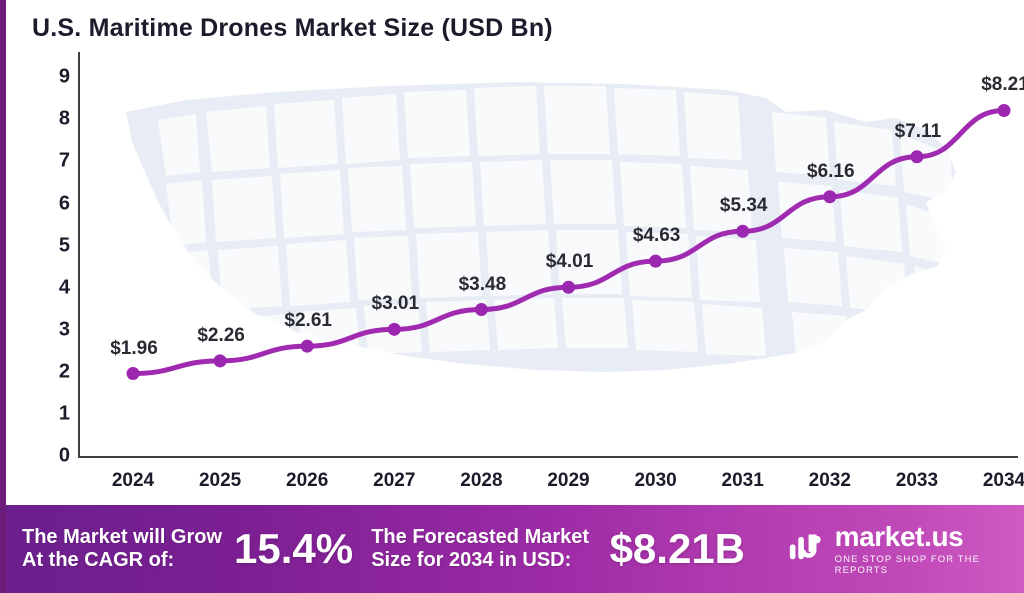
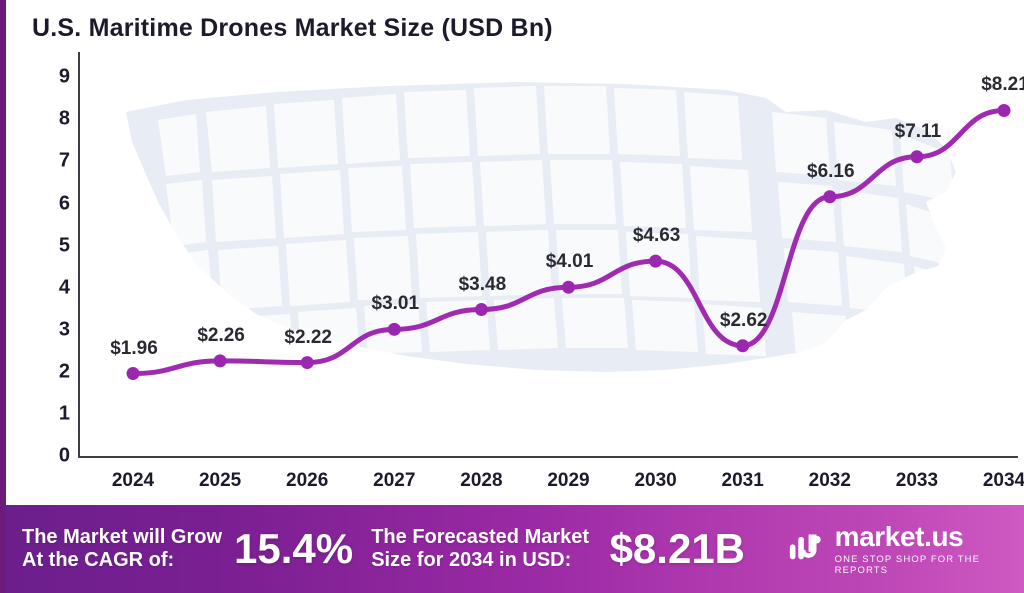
2026: $2.61 -> $2.22
2031: $5.34 -> $2.62
